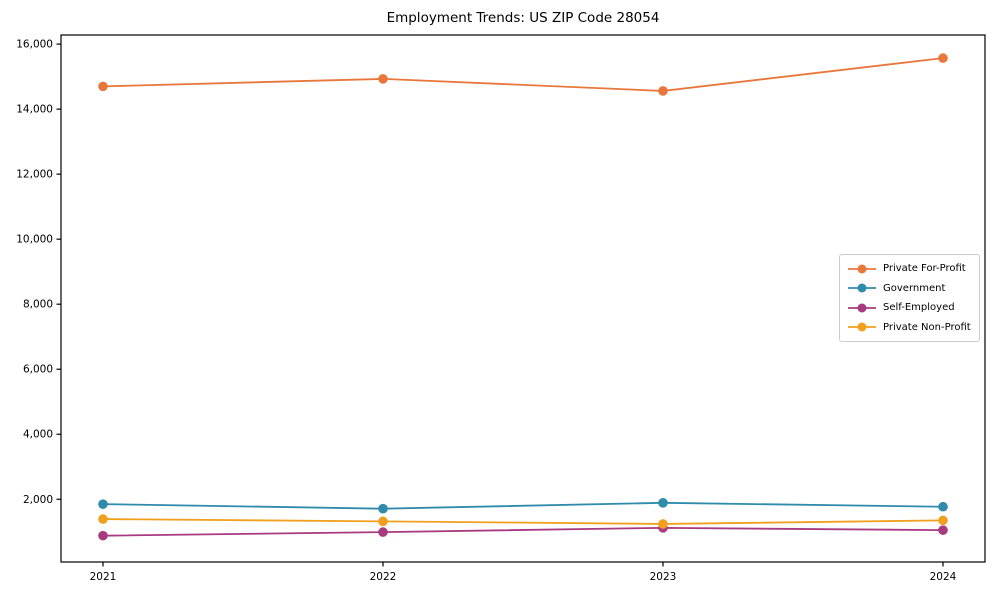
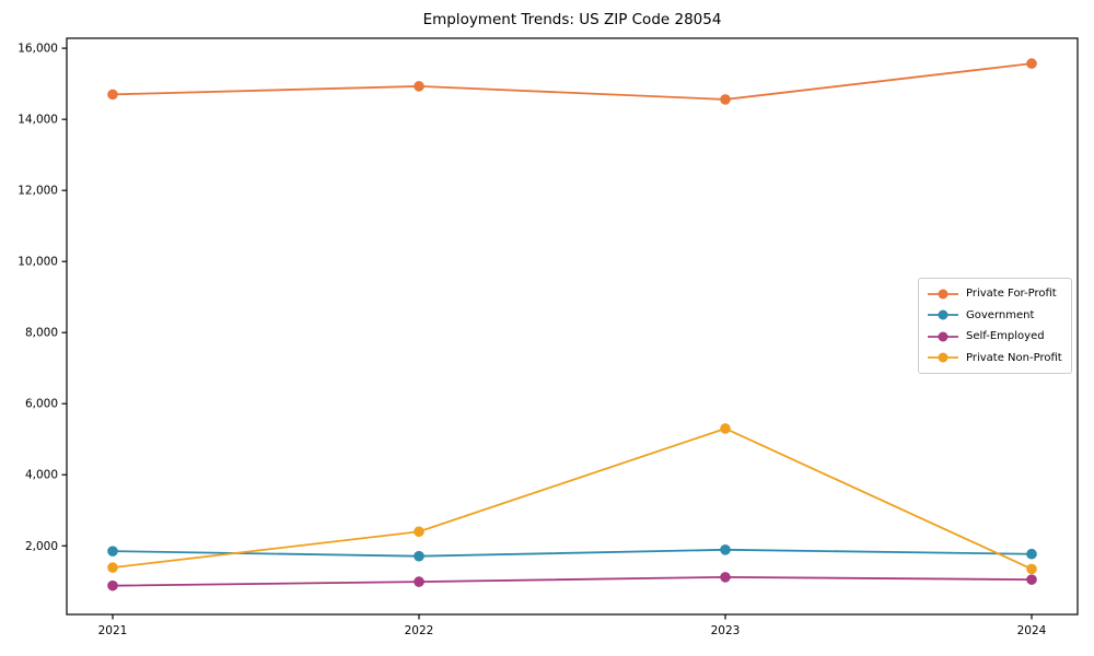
Private Non-Profit/2022: 1300 -> 2400
Private Non-Profit/2023: 1200 -> 5300
